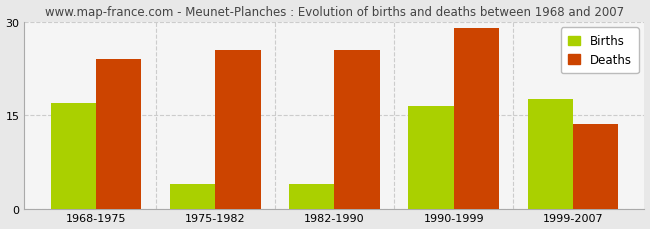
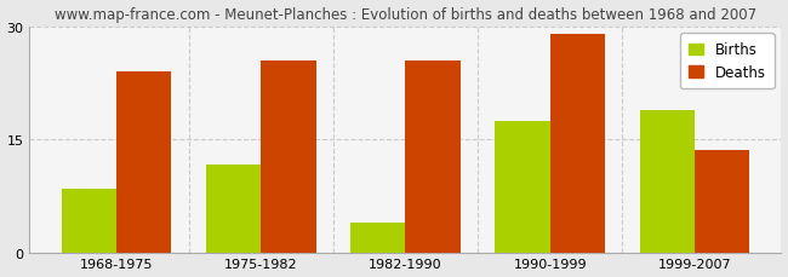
Births/1968-1975: 17.0 -> 8.4
Births/1975-1982: 4.0 -> 11.6
Births/1990-1999: 16.5 -> 17.4
Births/1999-2007: 17.5 -> 18.8
